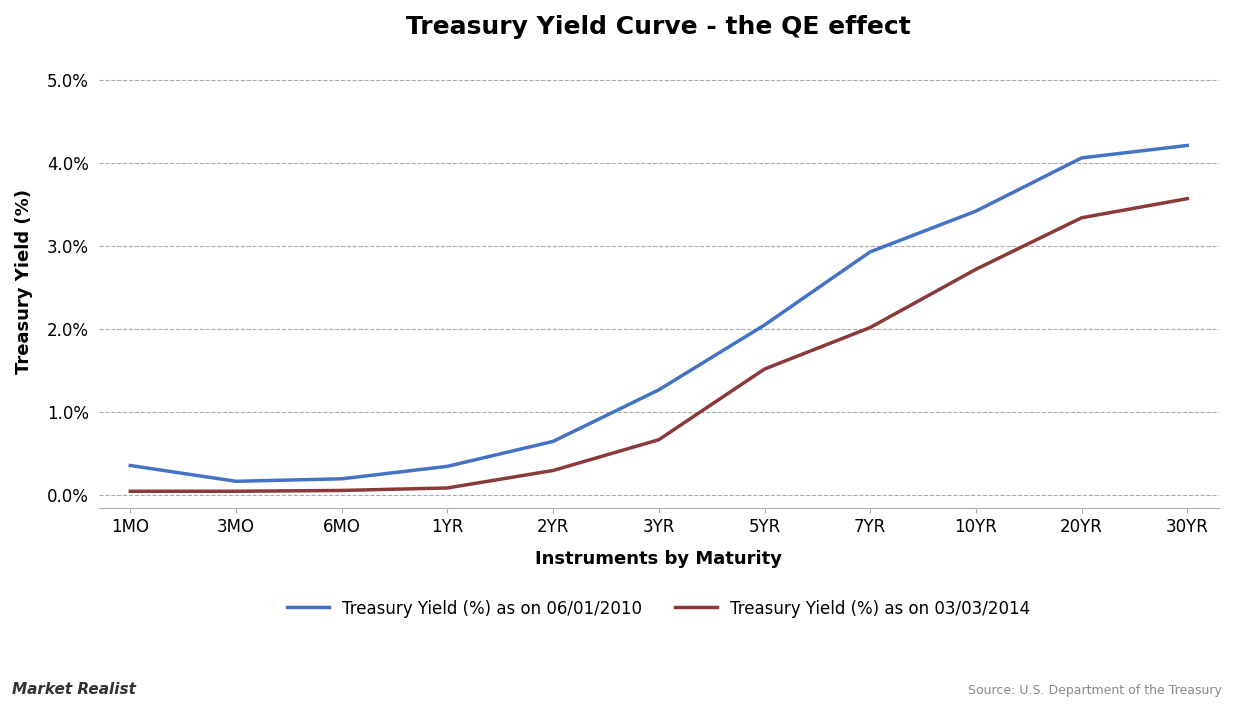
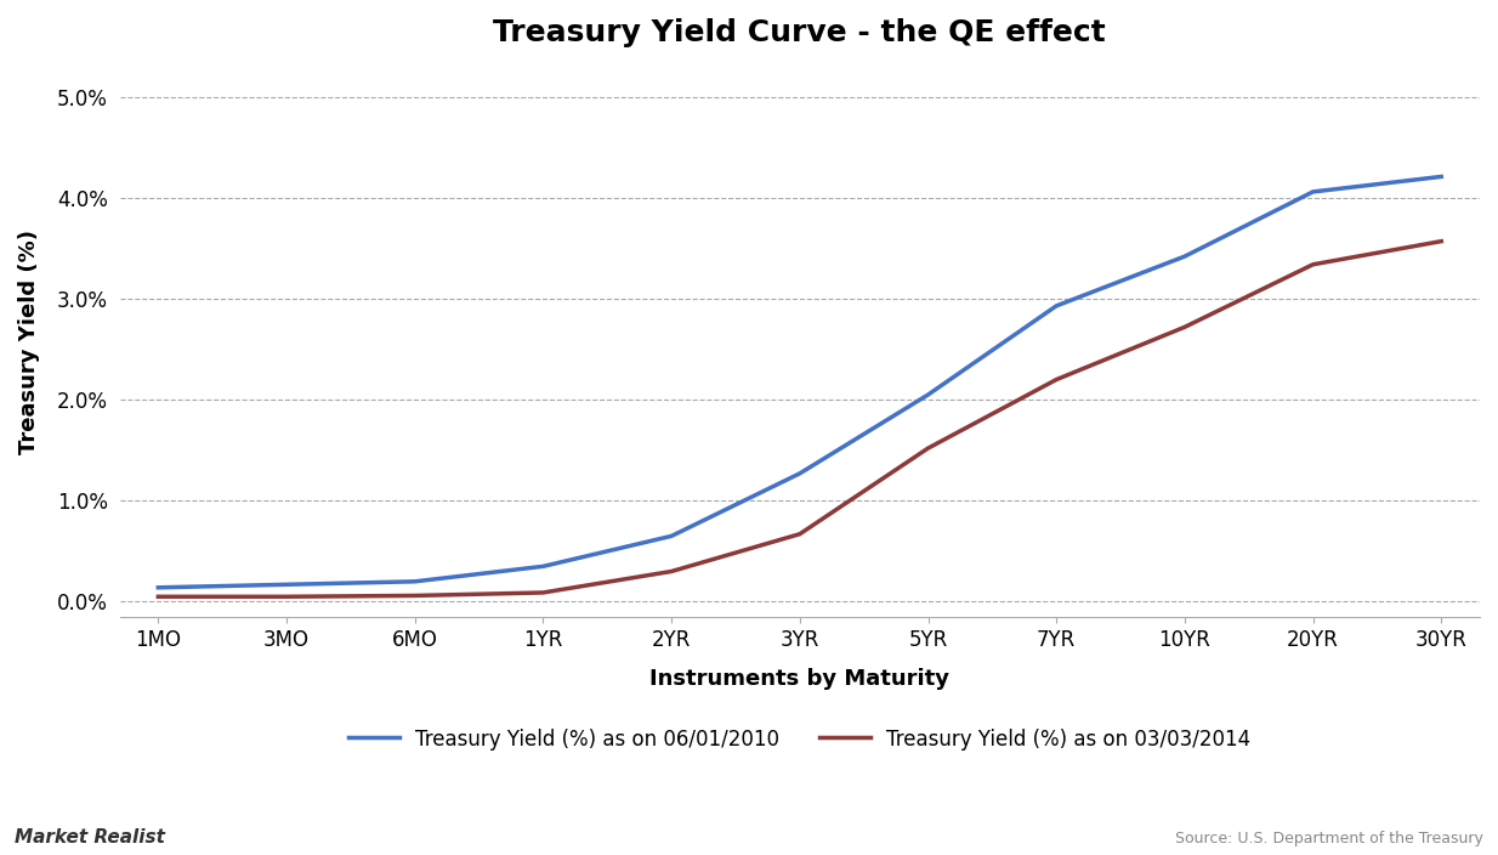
Treasury Yield (%) as on 06/01/2010/1MO: 0.36% -> 0.14%
Treasury Yield (%) as on 03/03/2014/7YR: 2.02% -> 2.20%
